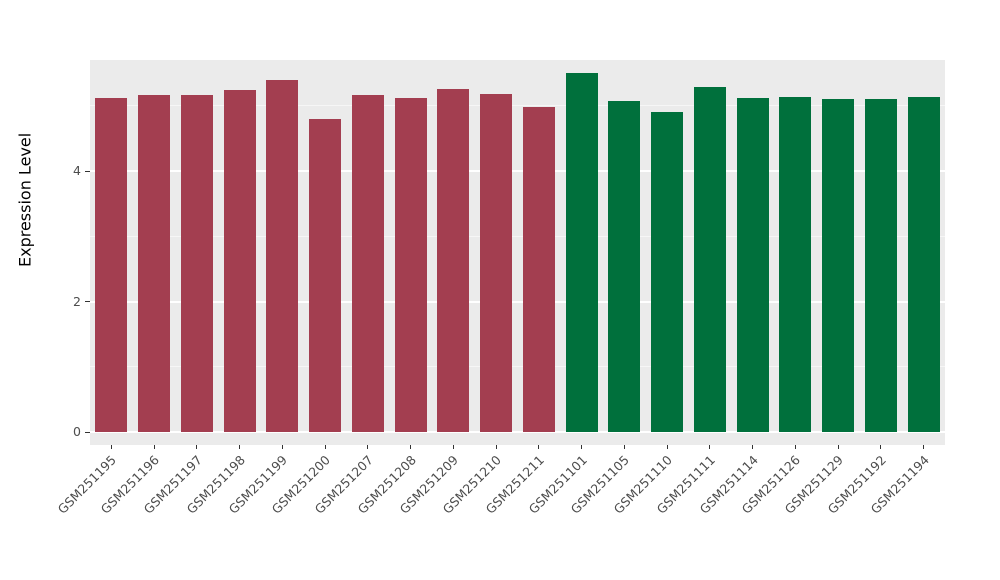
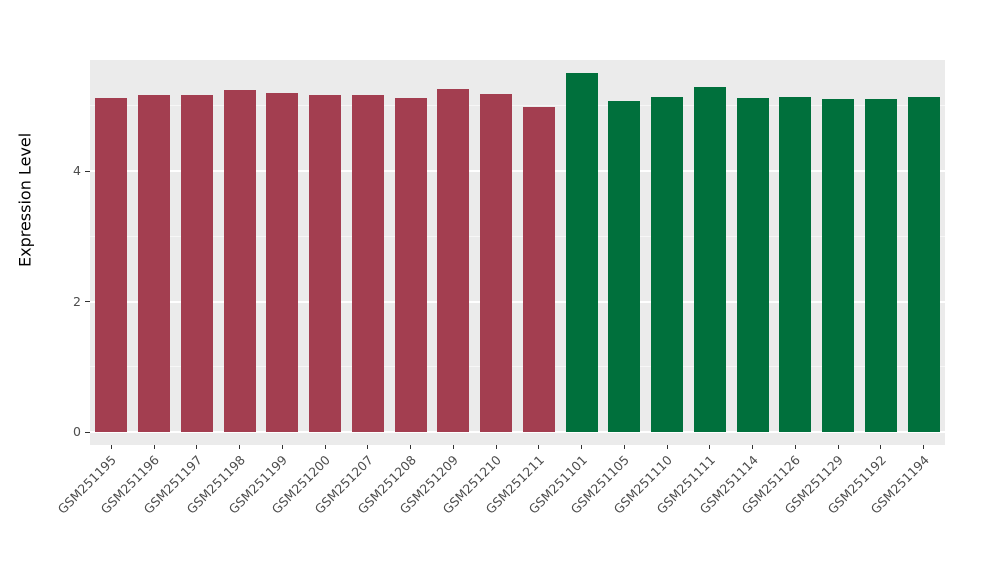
GSM251199: 5.4 -> 5.2
GSM251200: 4.8 -> 5.2
GSM251110: 4.9 -> 5.1
